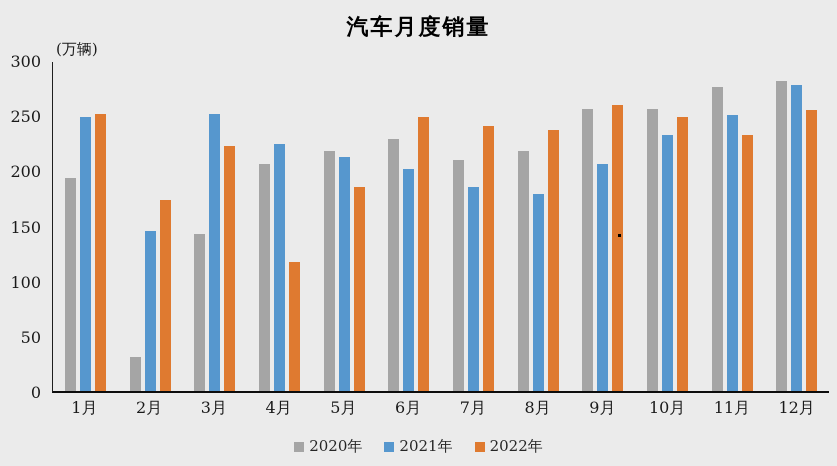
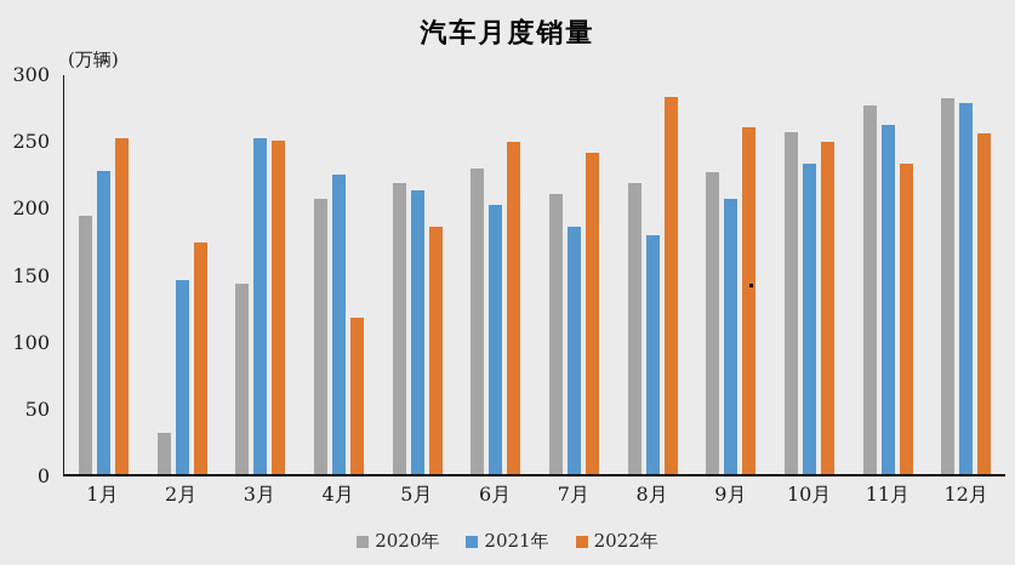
2021年/1月: 250 -> 228
2022年/3月: 223 -> 251
2022年/8月: 238 -> 284
2020年/9月: 257 -> 227
2021年/11月: 252 -> 263
